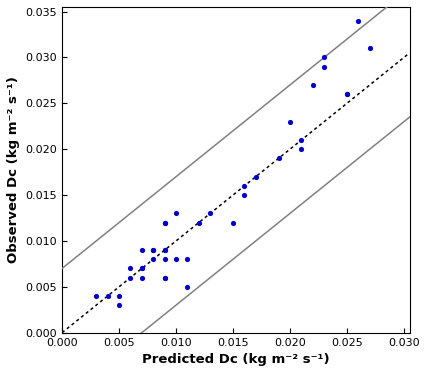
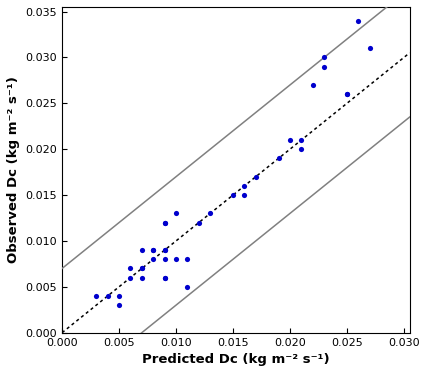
0.015: 0.012 -> 0.015
0.020: 0.023 -> 0.021
